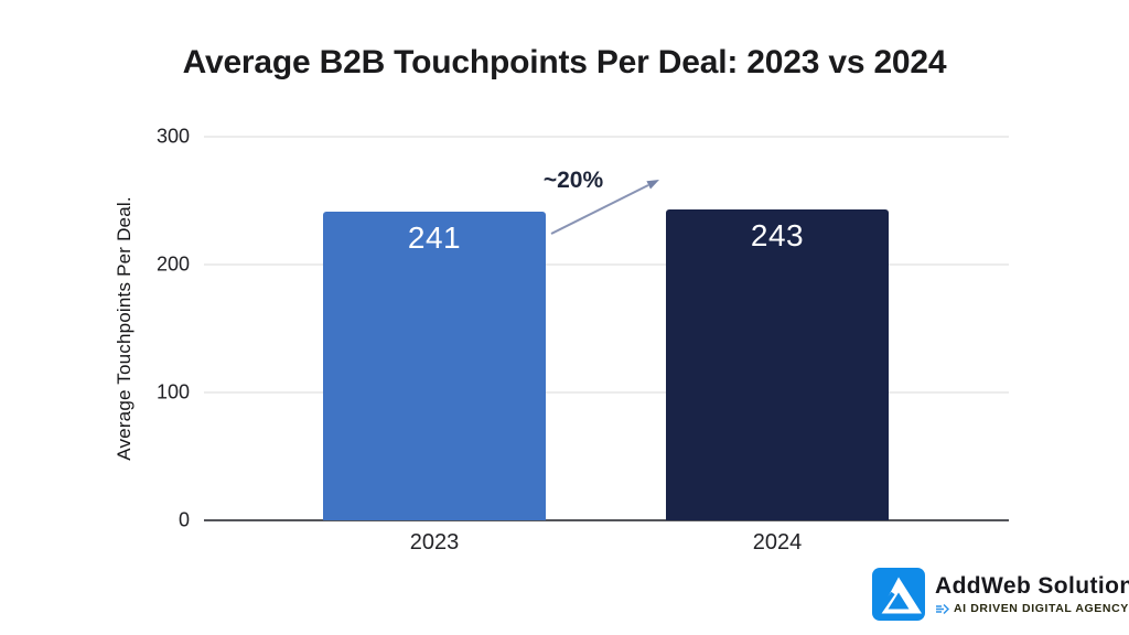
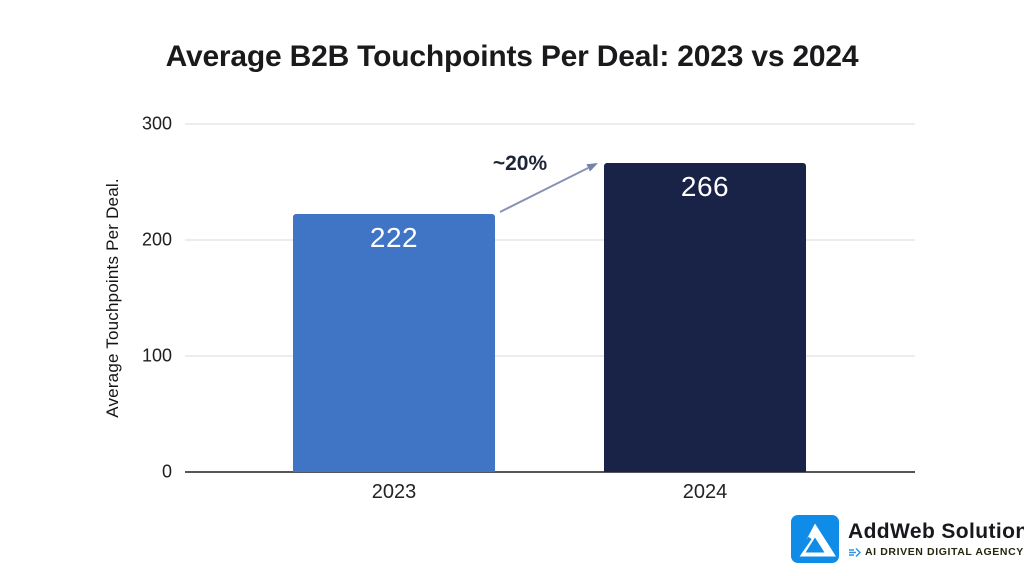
2023: 241 -> 222
2024: 243 -> 266
